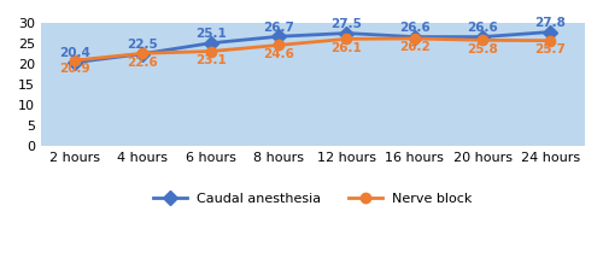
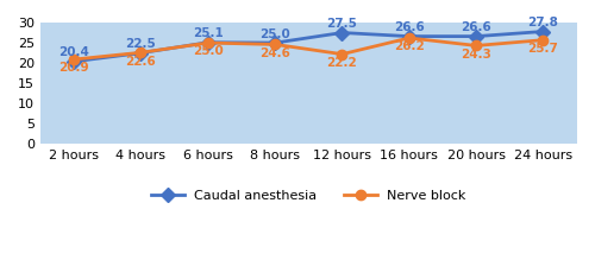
Nerve block/6 hours: 23.1 -> 25.0
Caudal anesthesia/8 hours: 26.7 -> 25.0
Nerve block/12 hours: 26.1 -> 22.2
Nerve block/20 hours: 25.8 -> 24.3
